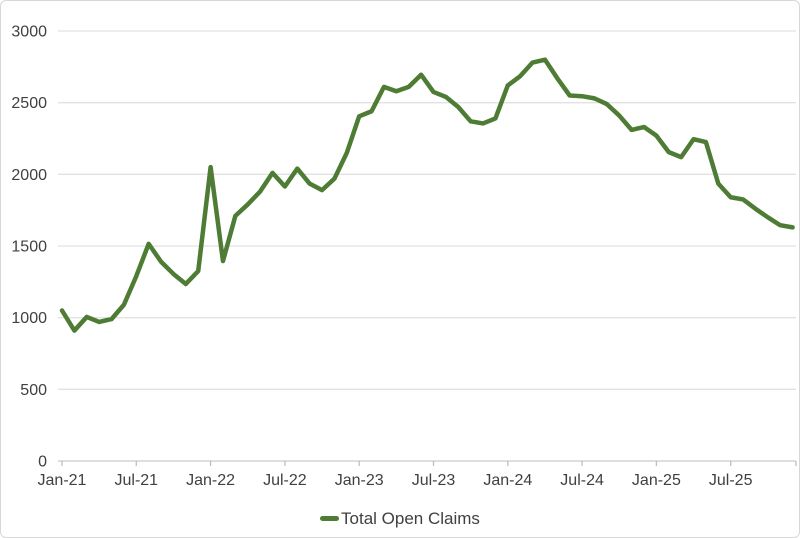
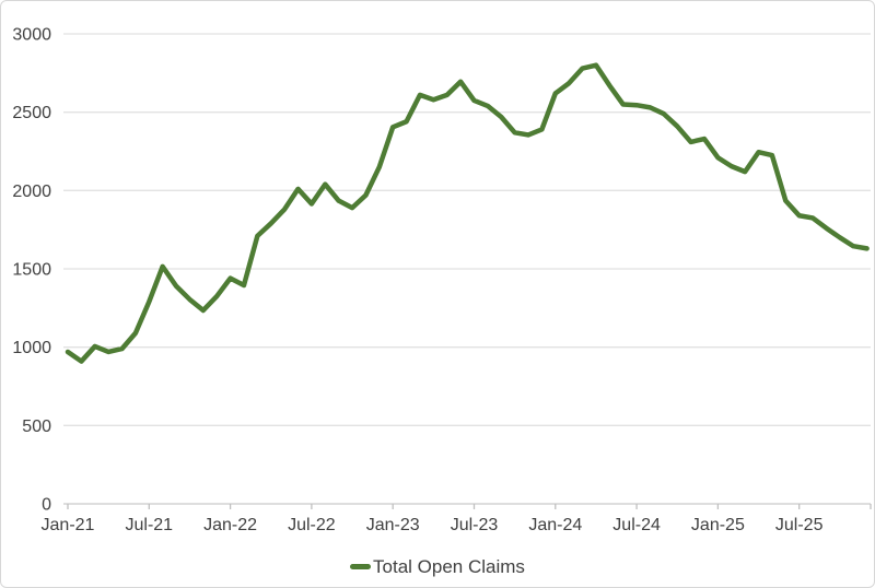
Jan-21: 1050 -> 970
Jan-22: 2050 -> 1440
Jan-25: 2270 -> 2210
